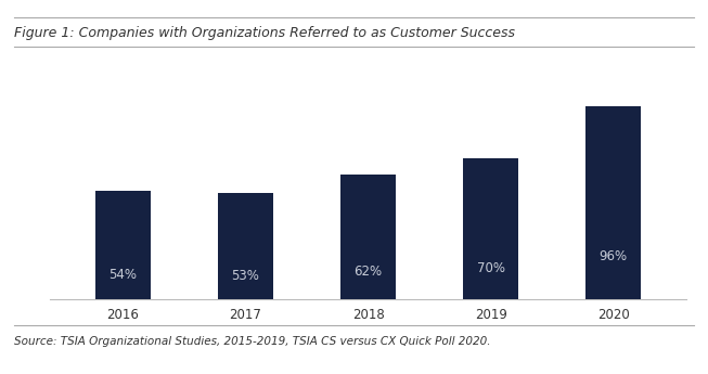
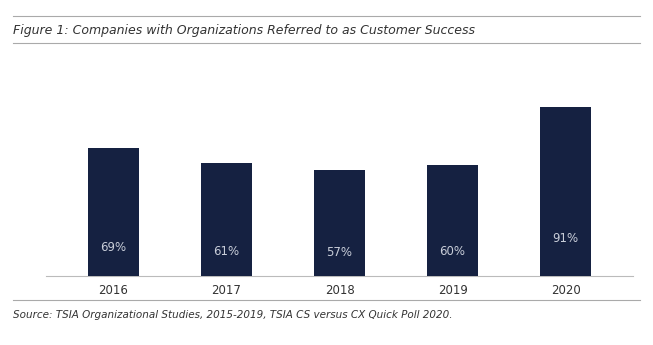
2016: 54% -> 69%
2017: 53% -> 61%
2018: 62% -> 57%
2019: 70% -> 60%
2020: 96% -> 91%
